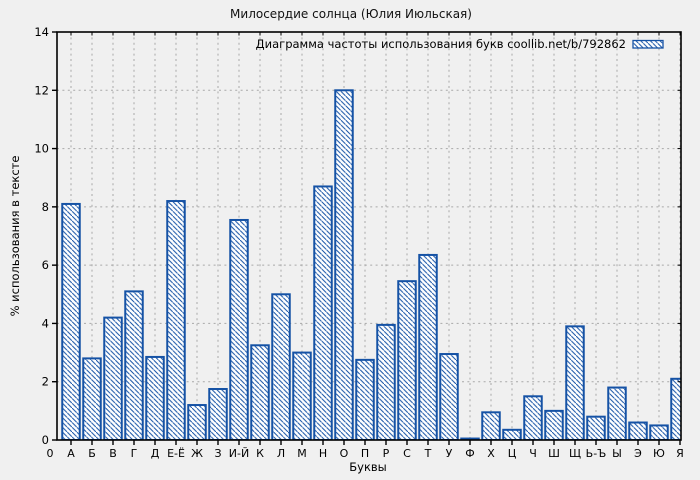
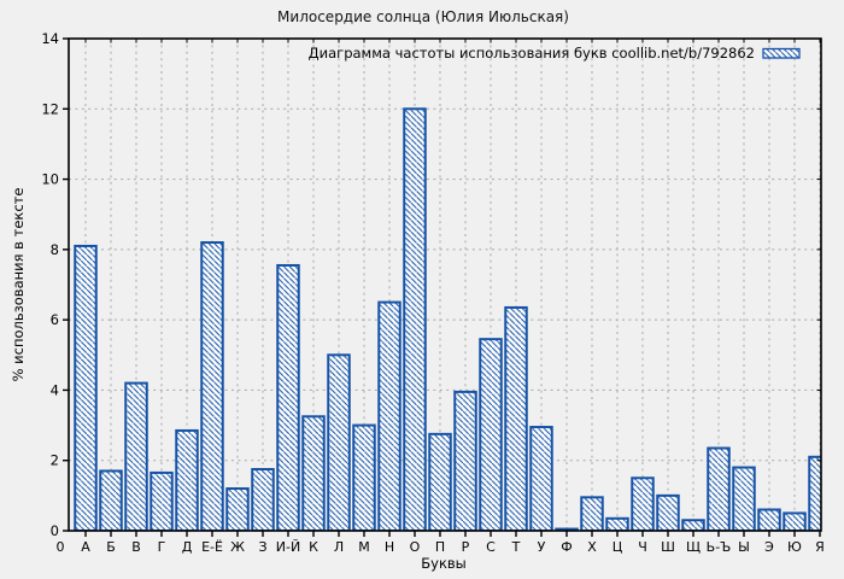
Б: 2.8 -> 1.7
Г: 5.1 -> 1.6
Н: 8.7 -> 6.5
Щ: 3.9 -> 0.3
Ь-Ъ: 0.8 -> 2.4
